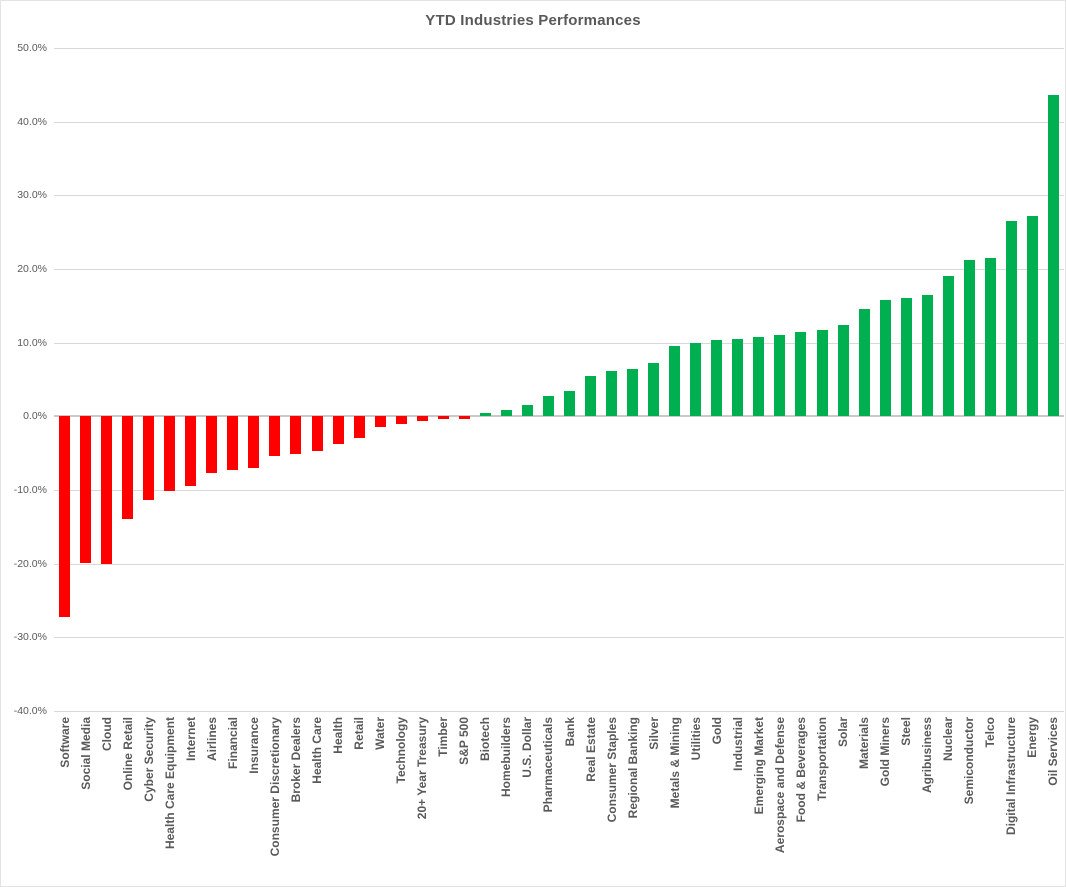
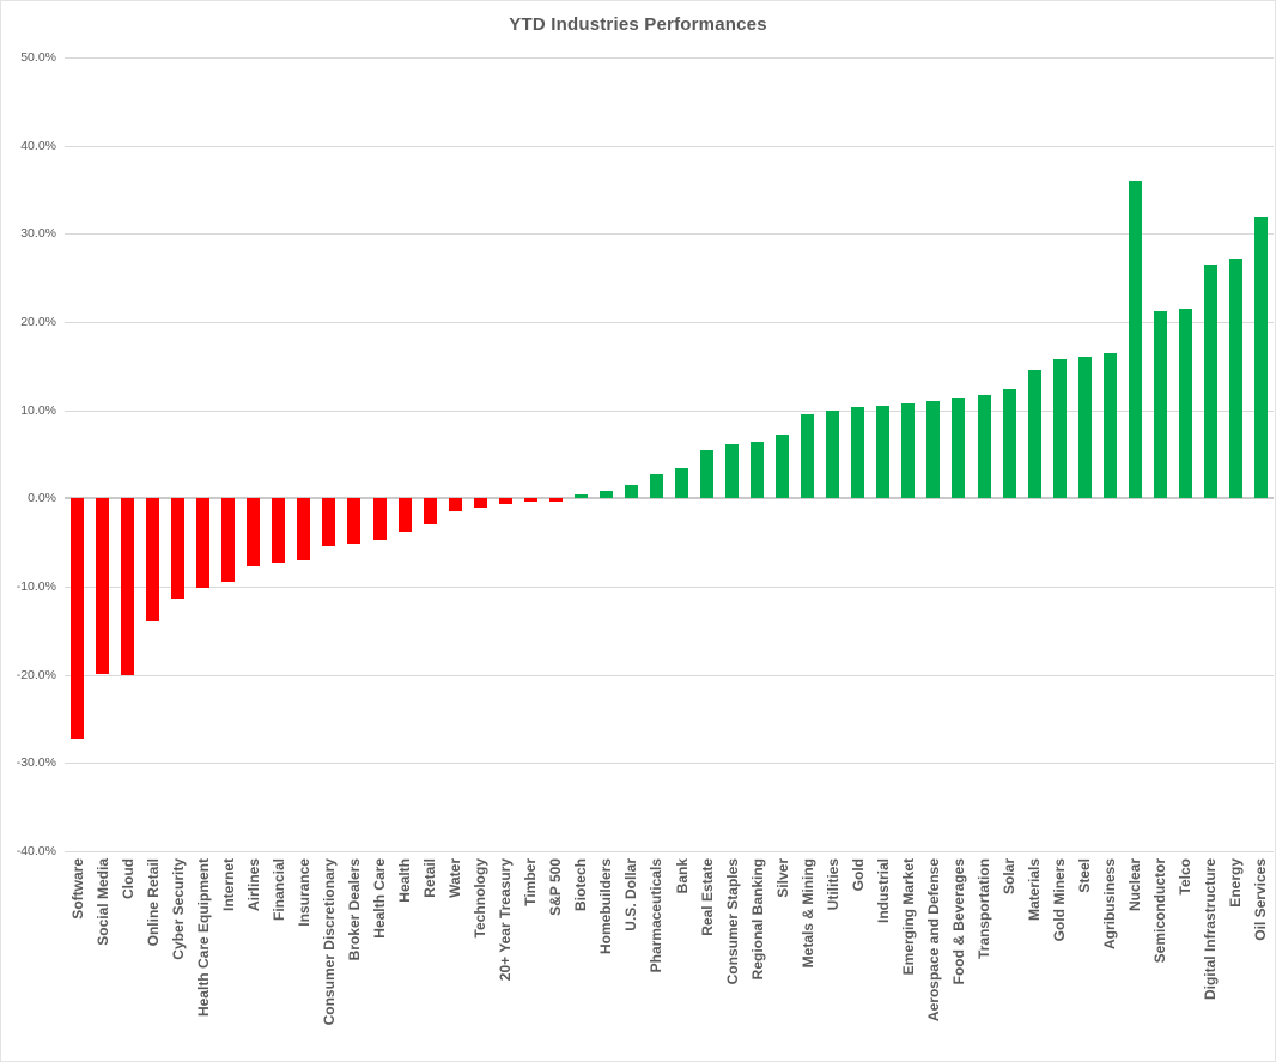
Nuclear: 19% -> 36%
Oil Services: 44% -> 32%
